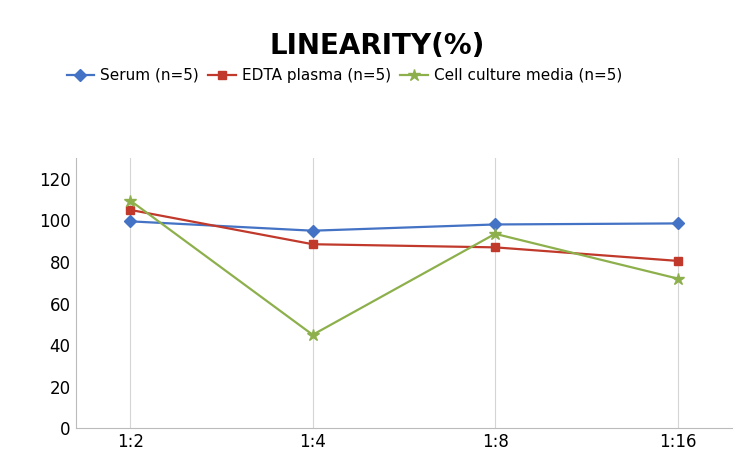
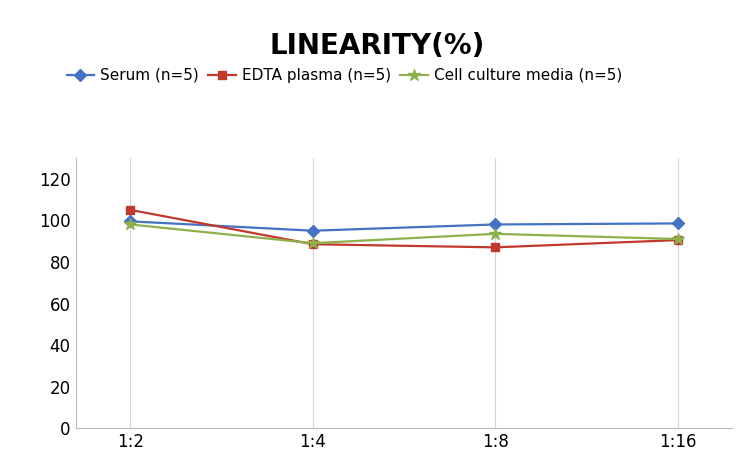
Cell culture media (n=5)/1:2: 109.5 -> 98.0
Cell culture media (n=5)/1:4: 45.0 -> 89.0
EDTA plasma (n=5)/1:16: 80.5 -> 90.5
Cell culture media (n=5)/1:16: 72.0 -> 91.0
